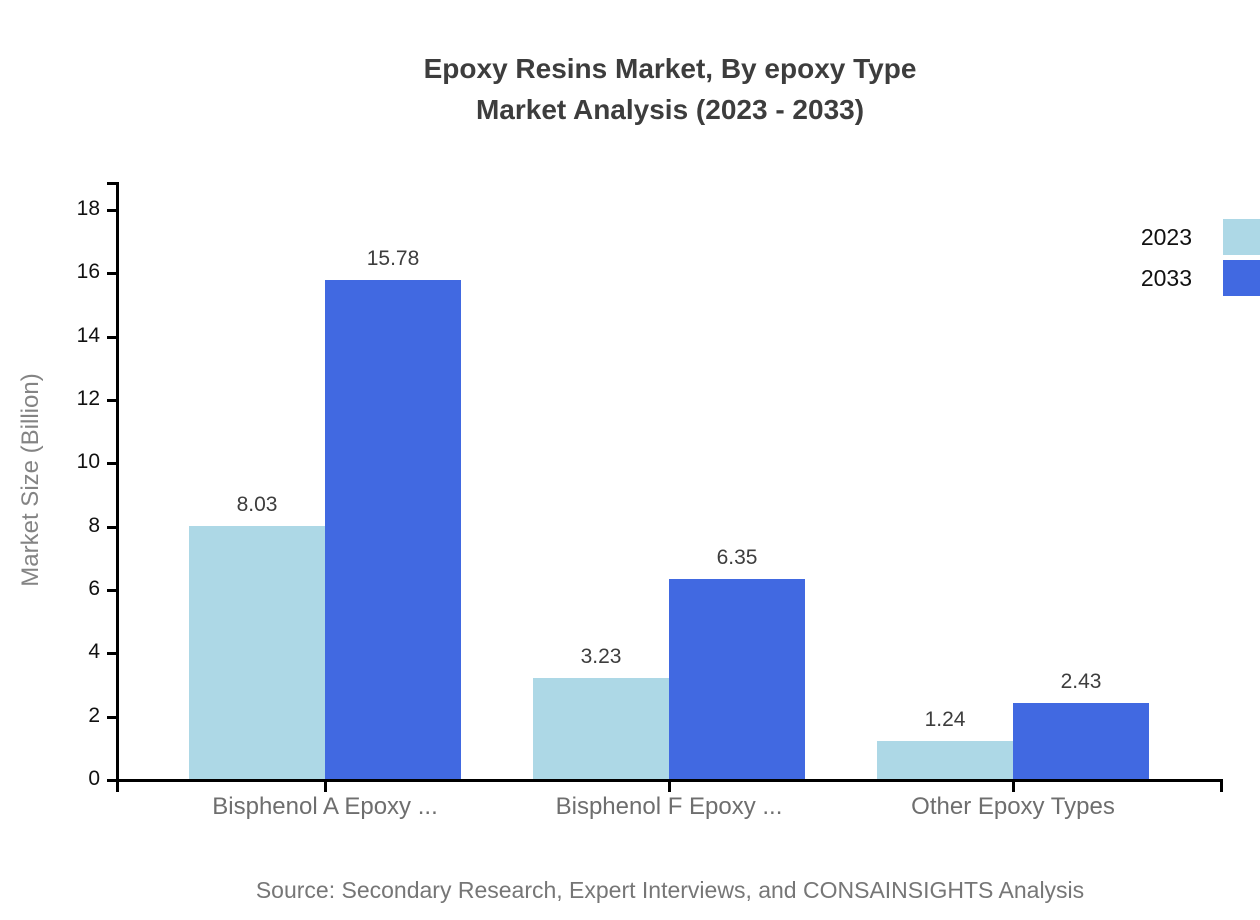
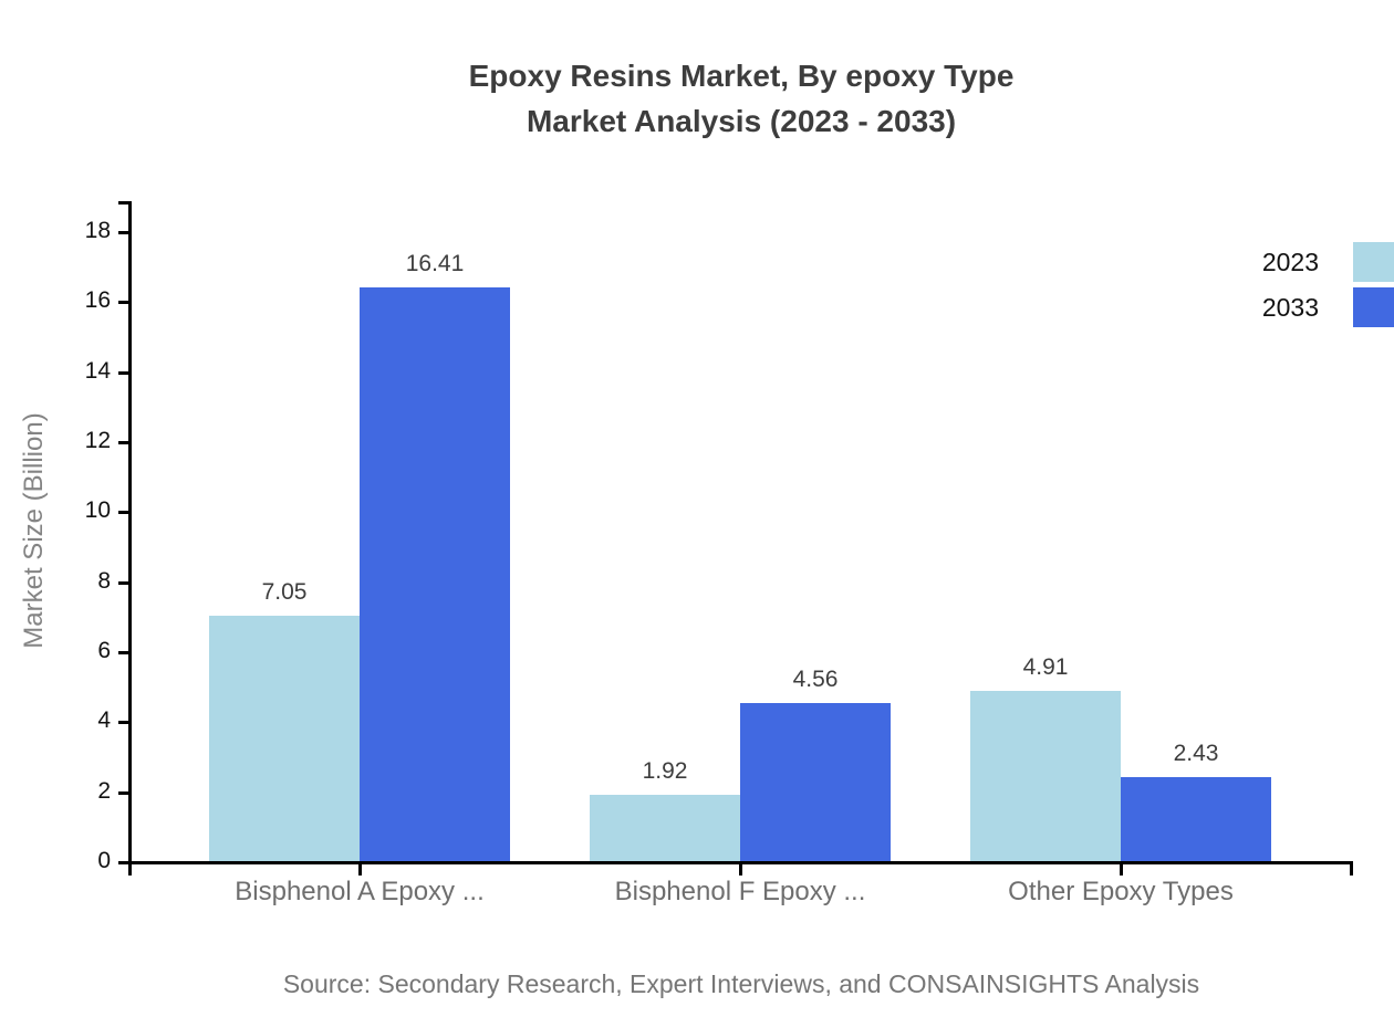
2023/Bisphenol A Epoxy ...: 8.03 -> 7.05
2033/Bisphenol A Epoxy ...: 15.78 -> 16.41
2023/Bisphenol F Epoxy ...: 3.23 -> 1.92
2033/Bisphenol F Epoxy ...: 6.35 -> 4.56
2023/Other Epoxy Types: 1.24 -> 4.91
